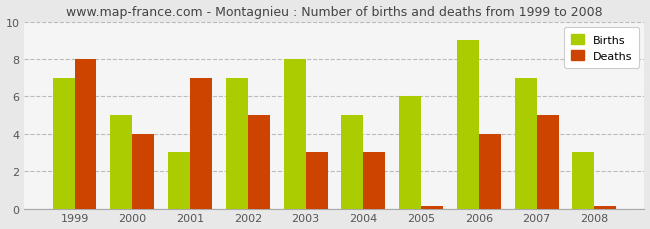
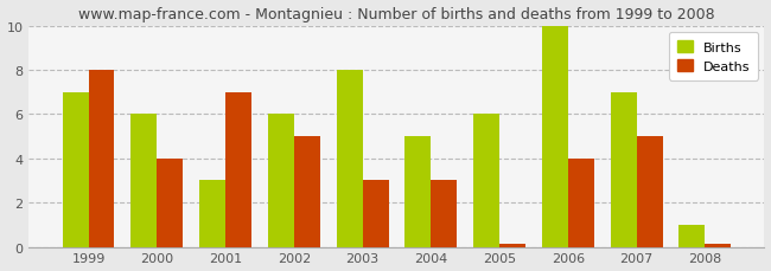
Births/2000: 5 -> 6
Births/2002: 7 -> 6
Births/2006: 9 -> 10
Births/2008: 3 -> 1
